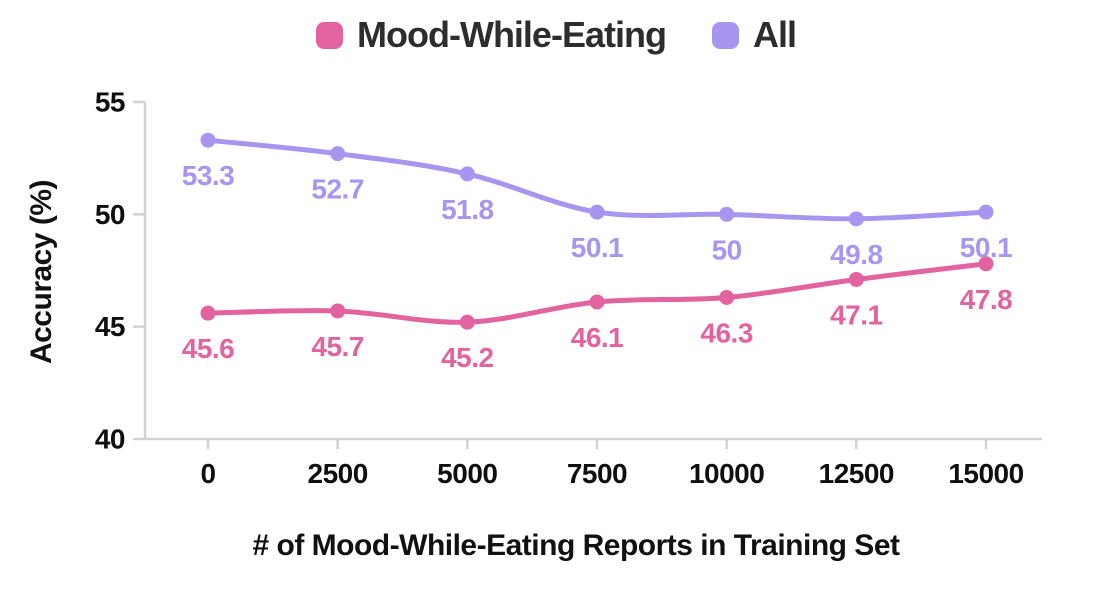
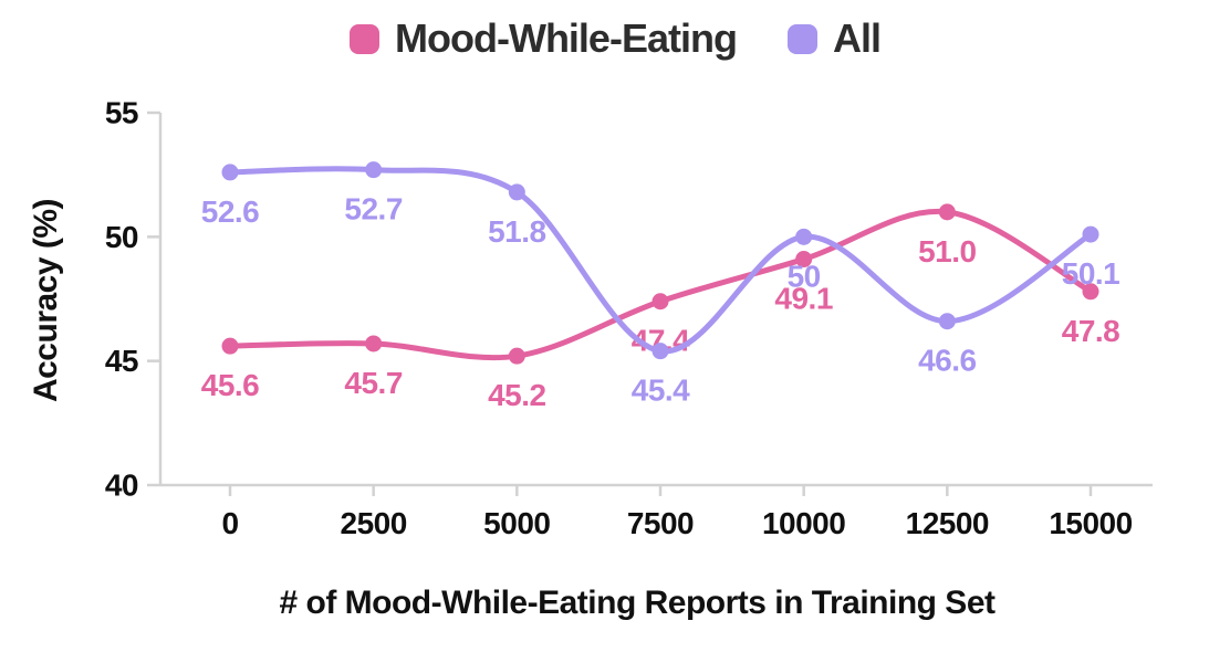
All/0: 53.3 -> 52.6
Mood-While-Eating/7500: 46.1 -> 47.4
All/7500: 50.1 -> 45.4
Mood-While-Eating/10000: 46.3 -> 49.1
Mood-While-Eating/12500: 47.1 -> 51.0
All/12500: 49.8 -> 46.6
